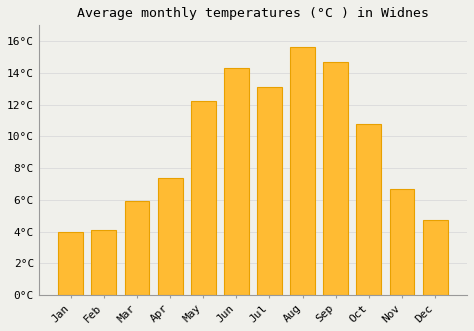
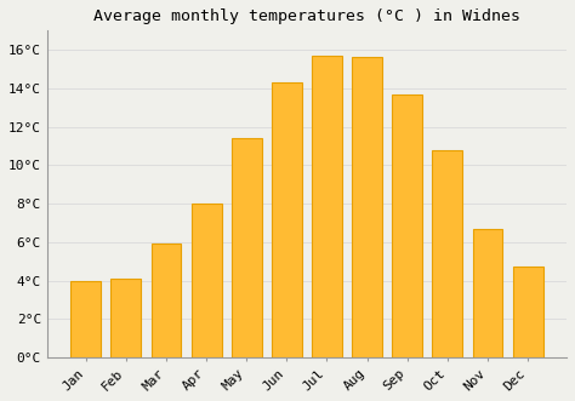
Apr: 7.4°C -> 8.0°C
May: 12.2°C -> 11.4°C
Jul: 13.1°C -> 15.7°C
Sep: 14.7°C -> 13.7°C
